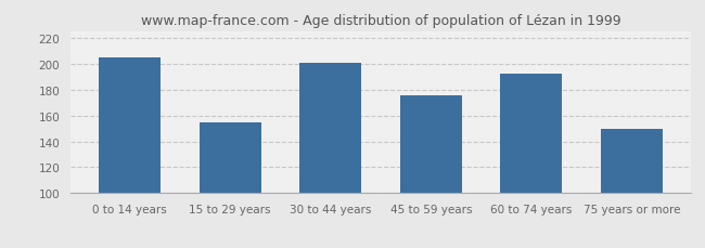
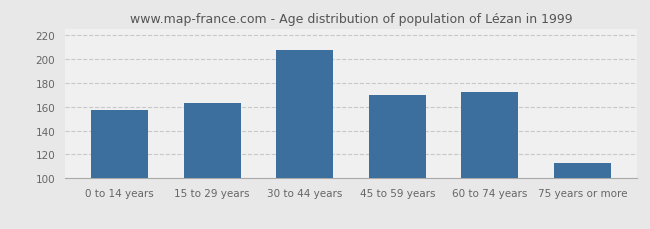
0 to 14 years: 205 -> 157
15 to 29 years: 155 -> 163
30 to 44 years: 201 -> 207
45 to 59 years: 176 -> 170
60 to 74 years: 192 -> 172
75 years or more: 150 -> 113
